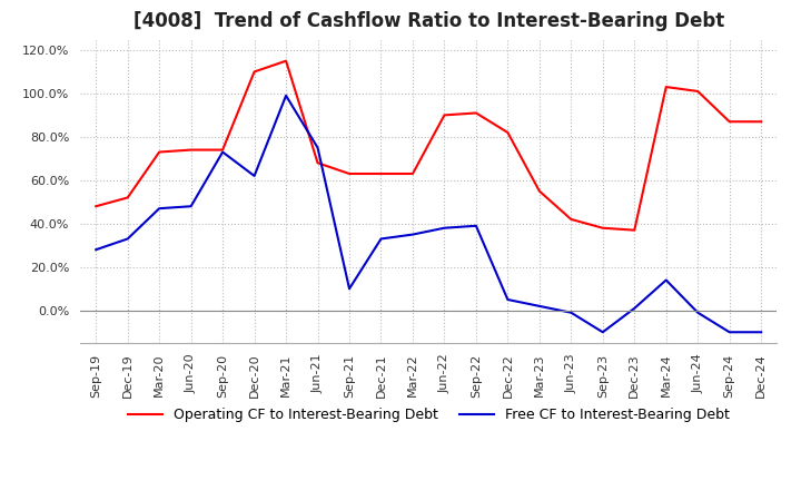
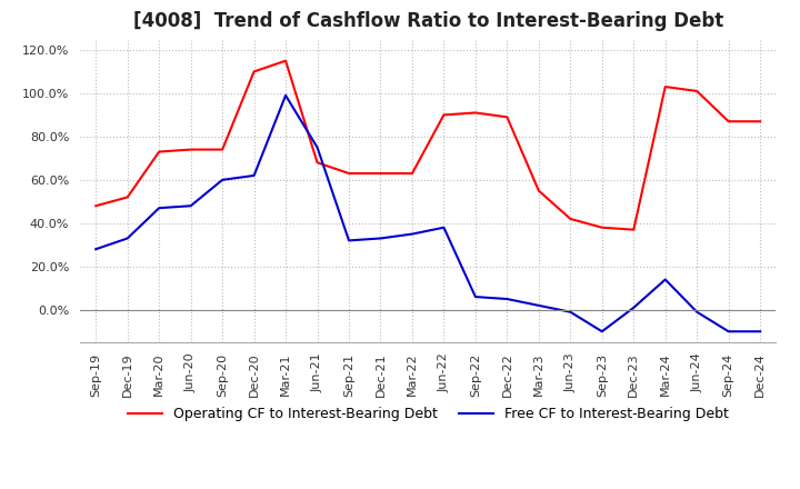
Free CF to Interest-Bearing Debt/Sep-20: 73% -> 60%
Free CF to Interest-Bearing Debt/Sep-21: 10% -> 32%
Free CF to Interest-Bearing Debt/Sep-22: 39% -> 6%
Operating CF to Interest-Bearing Debt/Dec-22: 82% -> 89%
